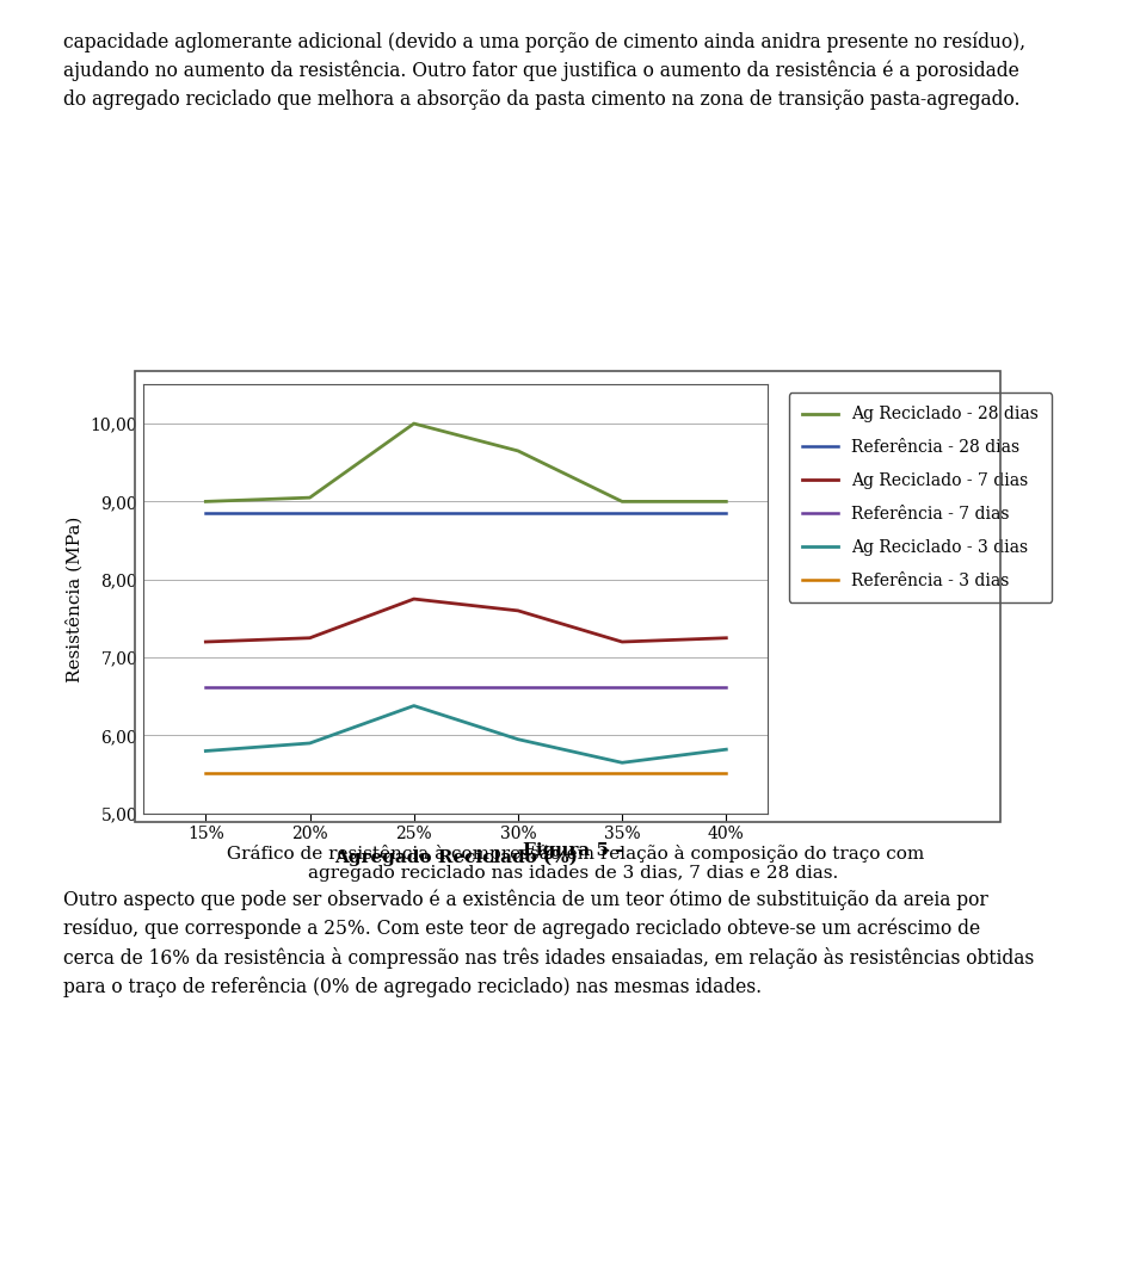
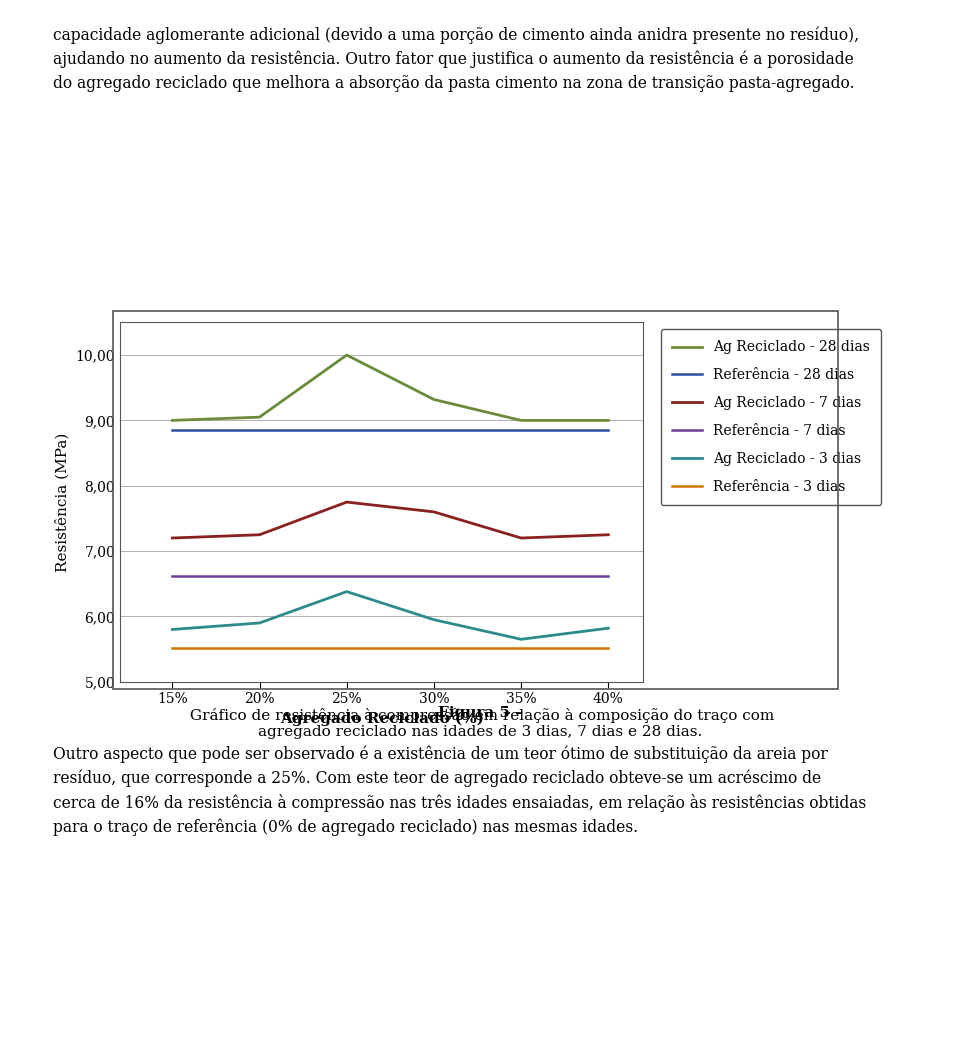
Ag Reciclado - 28 dias/30%: 9,65 -> 9,32
